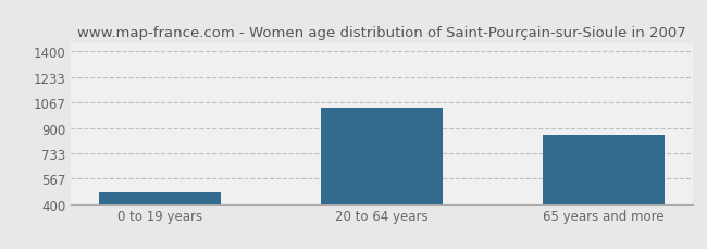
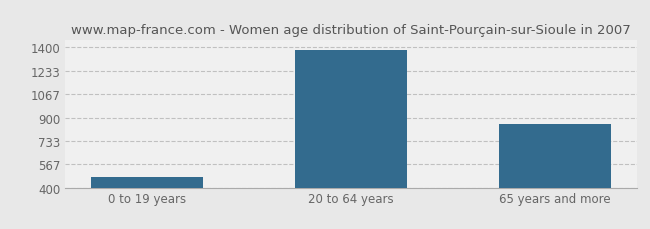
20 to 64 years: 1030 -> 1380
